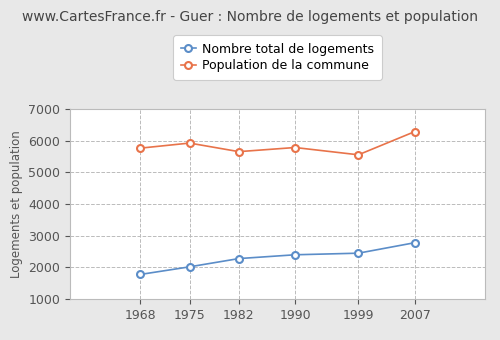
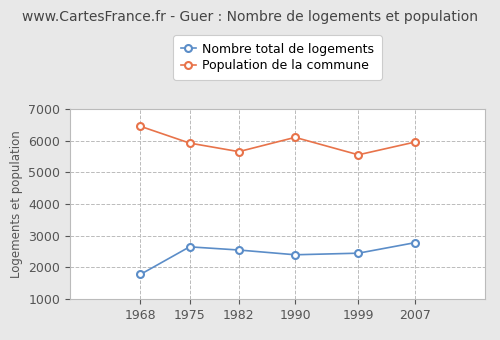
Population de la commune/1968: 5760 -> 6450
Nombre total de logements/1975: 2020 -> 2650
Nombre total de logements/1982: 2280 -> 2550
Population de la commune/1990: 5780 -> 6100
Population de la commune/2007: 6280 -> 5950
